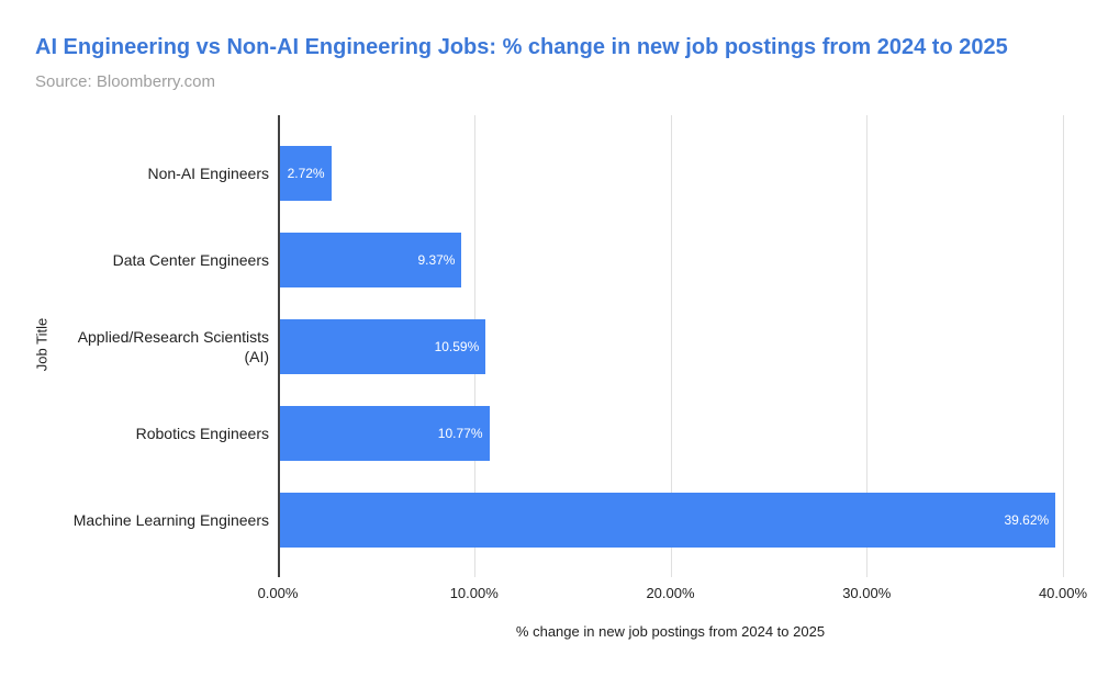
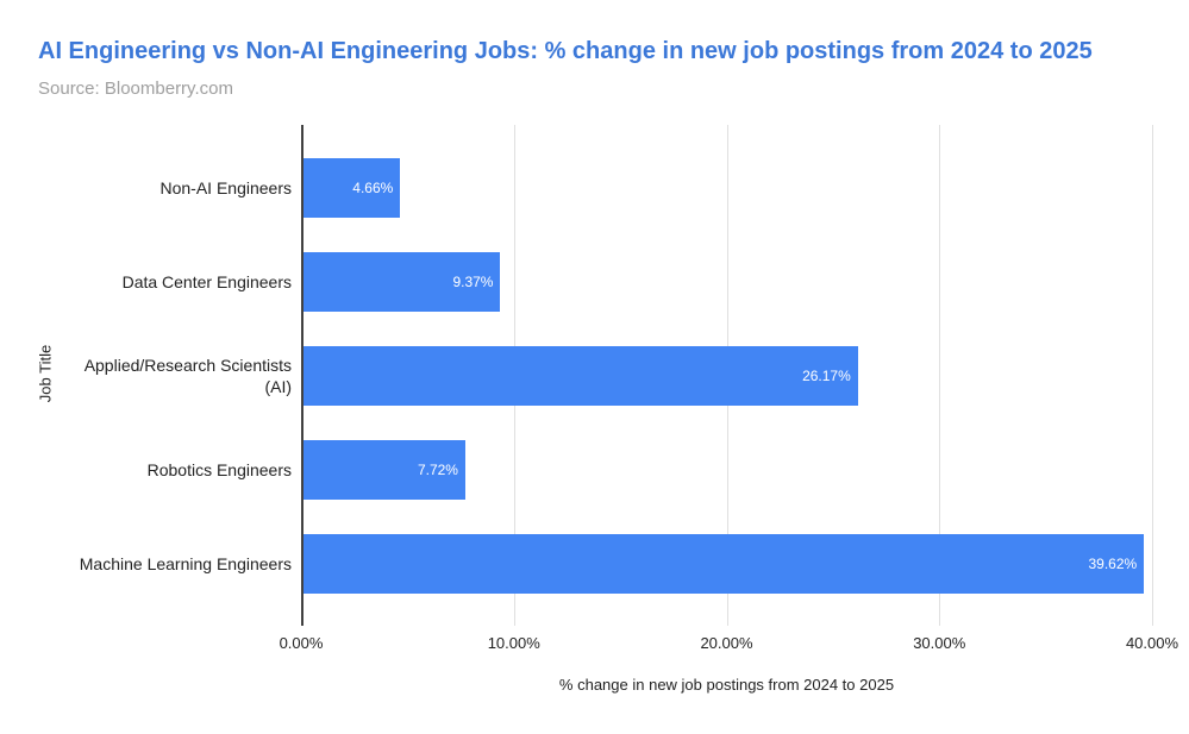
Non-AI Engineers: 2.72% -> 4.66%
Applied/Research Scientists (AI): 10.59% -> 26.17%
Robotics Engineers: 10.77% -> 7.72%
